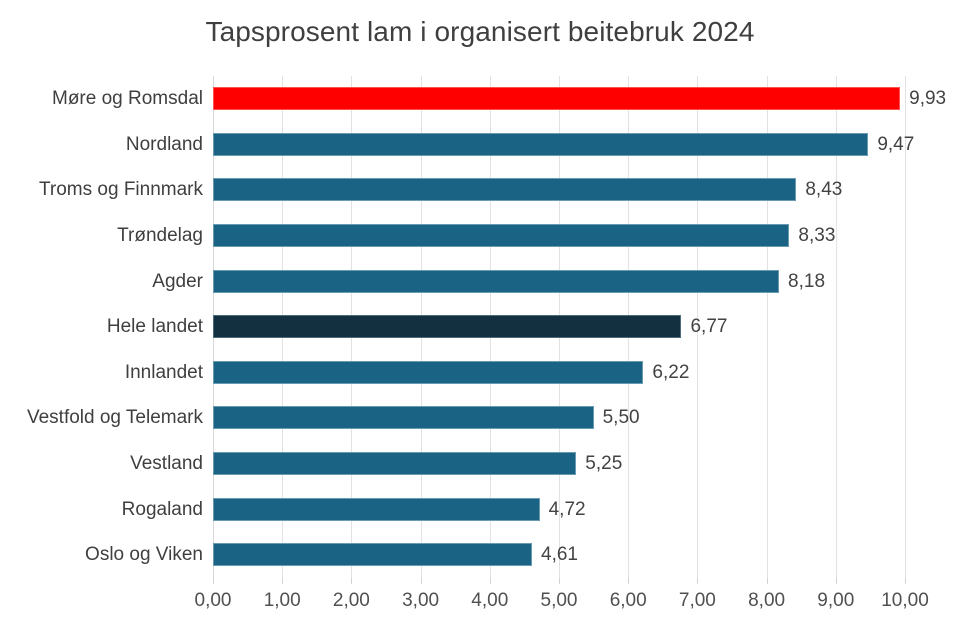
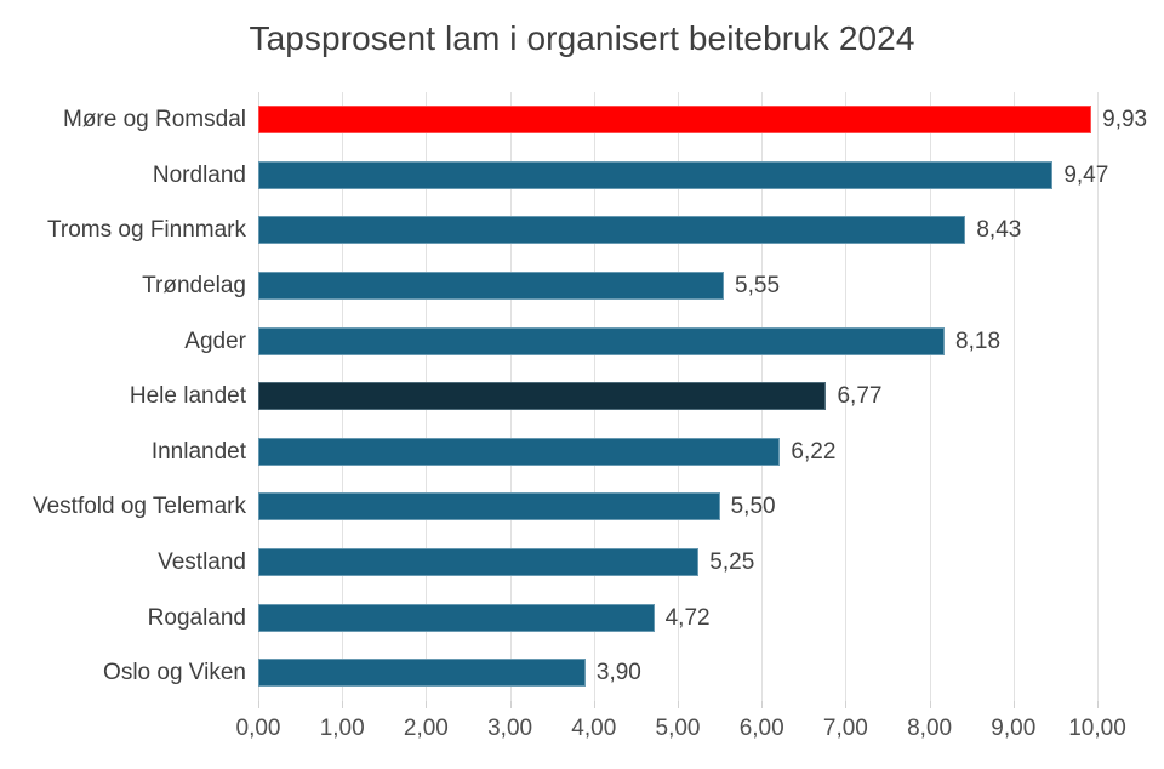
Trøndelag: 8,33 -> 5,55
Oslo og Viken: 4,61 -> 3,90
